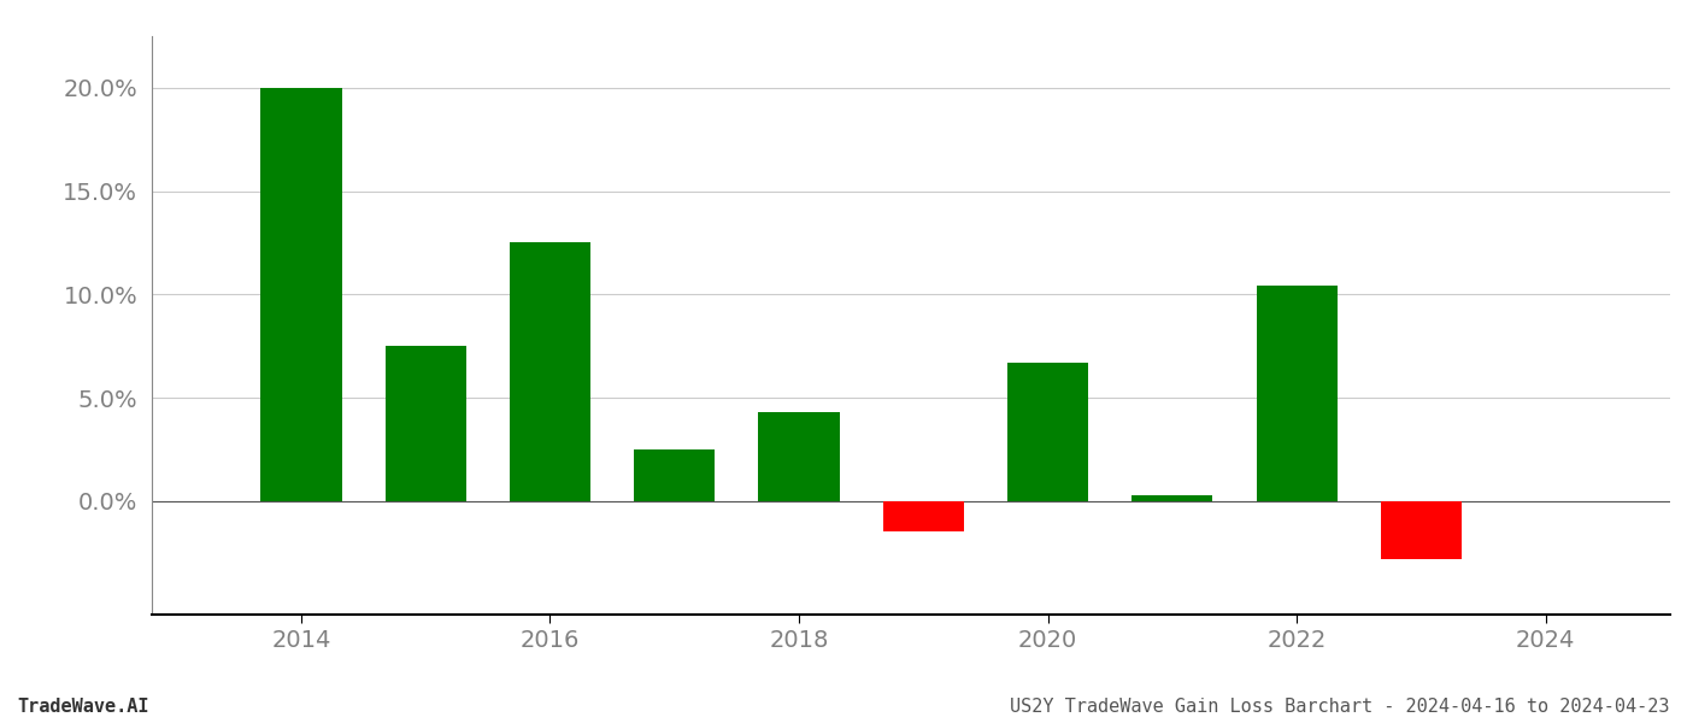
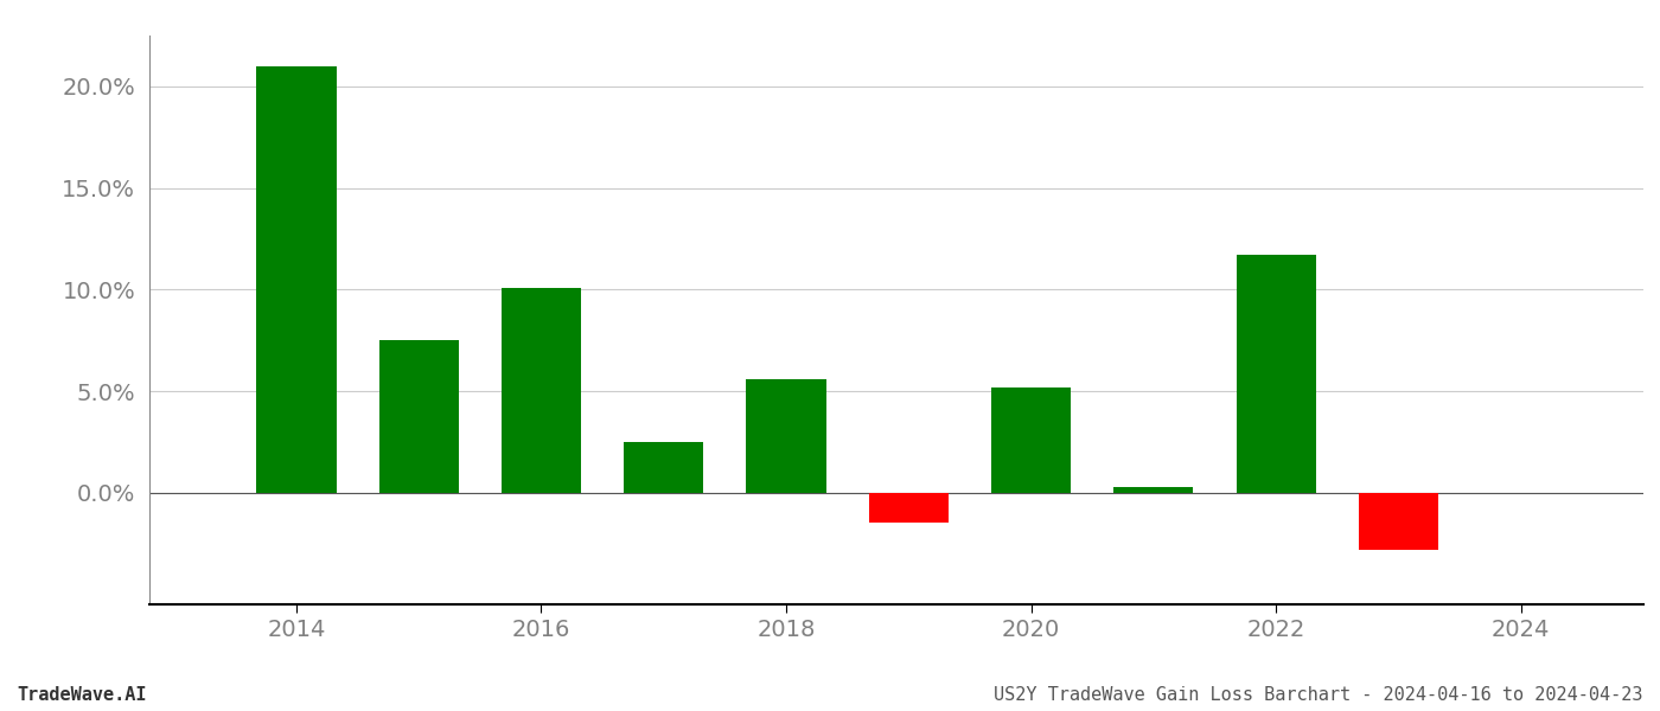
2014: 20.0% -> 21.0%
2016: 12.5% -> 10.1%
2018: 4.3% -> 5.6%
2020: 6.7% -> 5.2%
2022: 10.4% -> 11.7%
